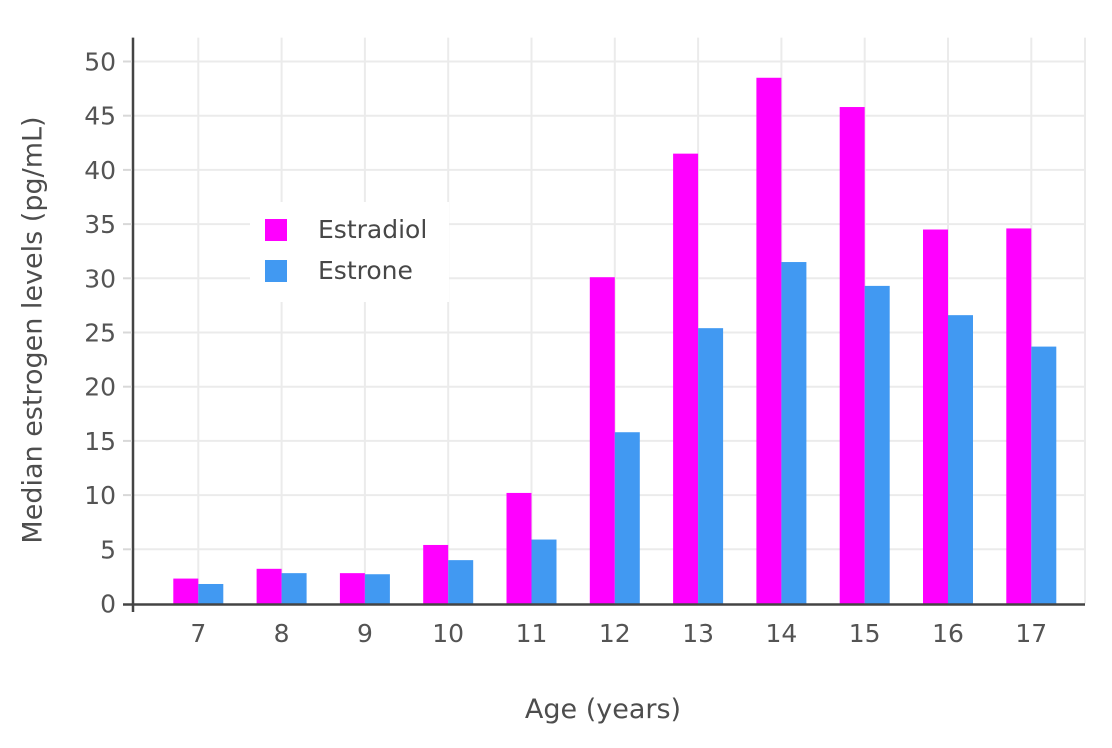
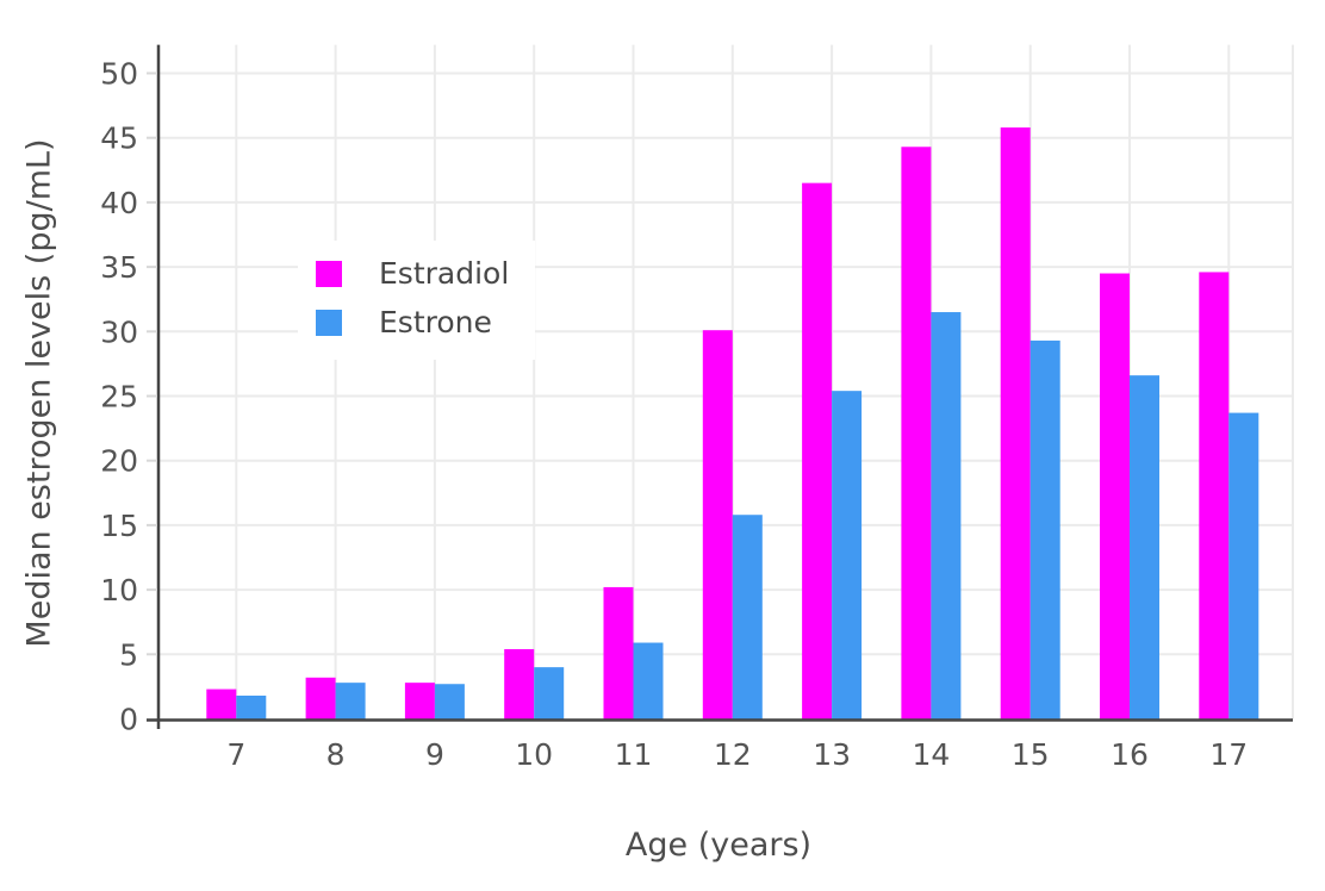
Estradiol/14: 48.5 -> 44.3
